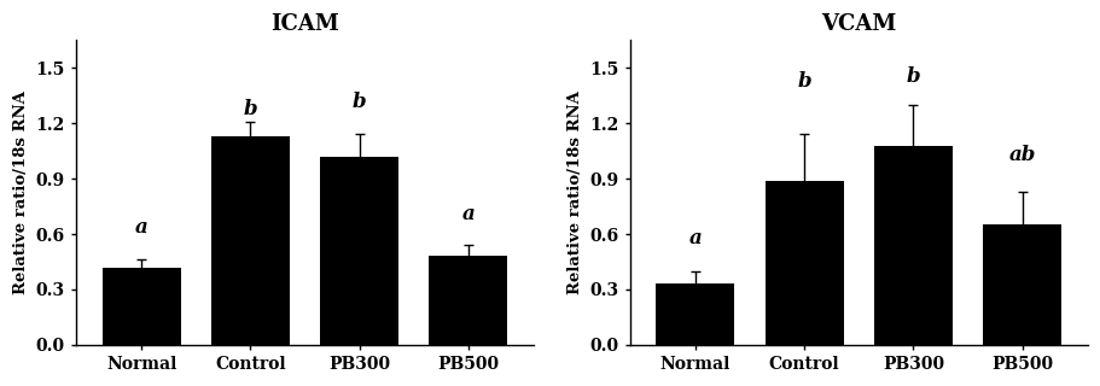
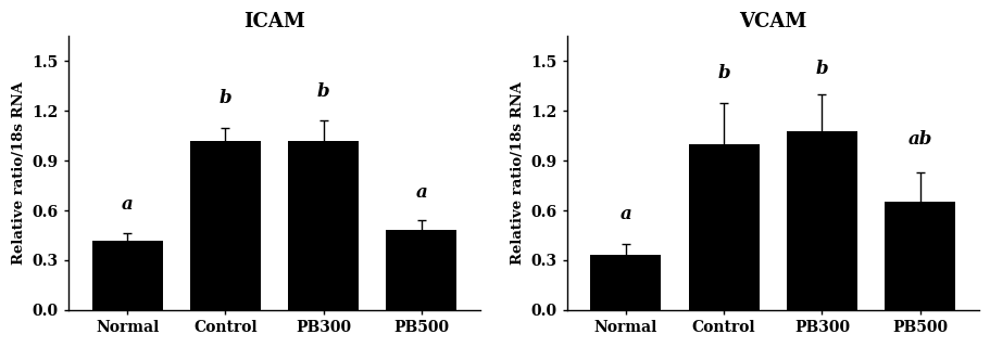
ICAM/Control: 1.13 -> 1.02
VCAM/Control: 0.89 -> 1.00
